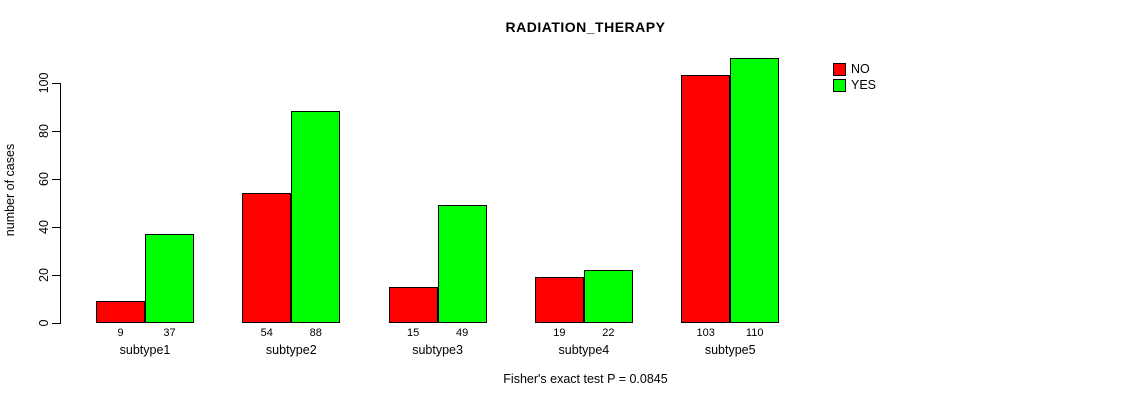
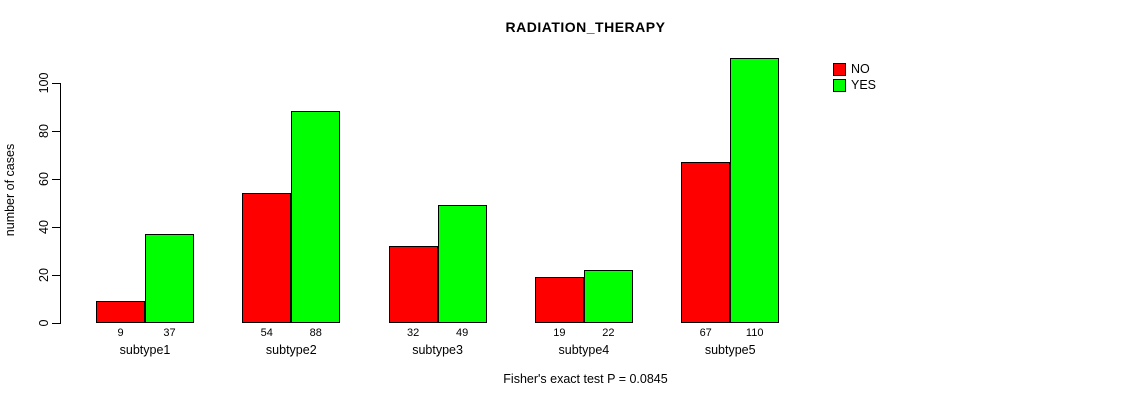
NO/subtype3: 15 -> 32
NO/subtype5: 103 -> 67
